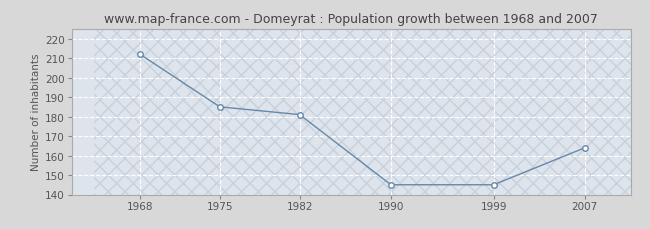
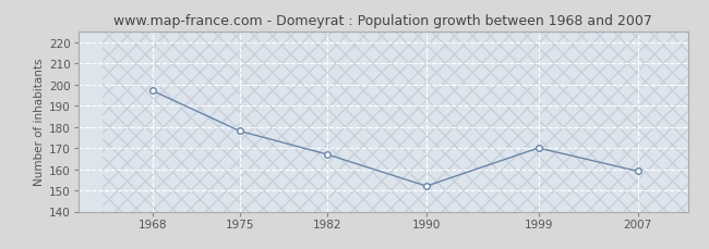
1968: 212 -> 197
1975: 185 -> 178
1982: 181 -> 167
1990: 145 -> 152
1999: 145 -> 170
2007: 164 -> 159
